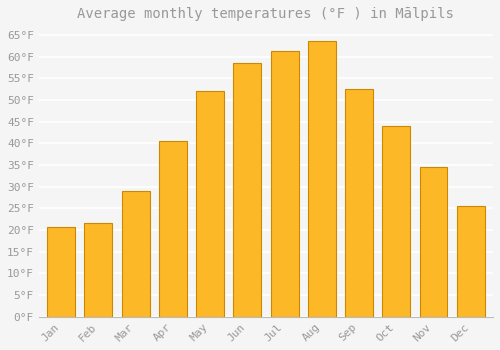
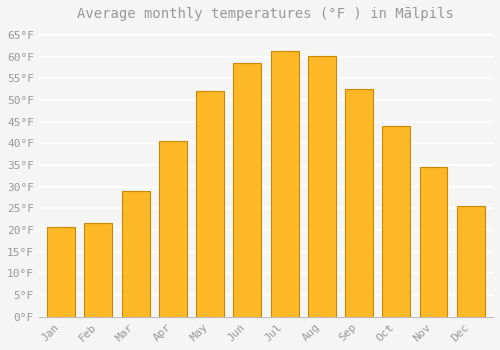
Aug: 63.5°F -> 60.1°F
